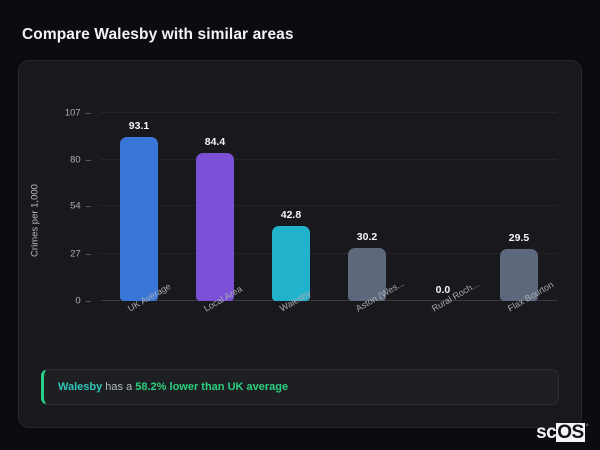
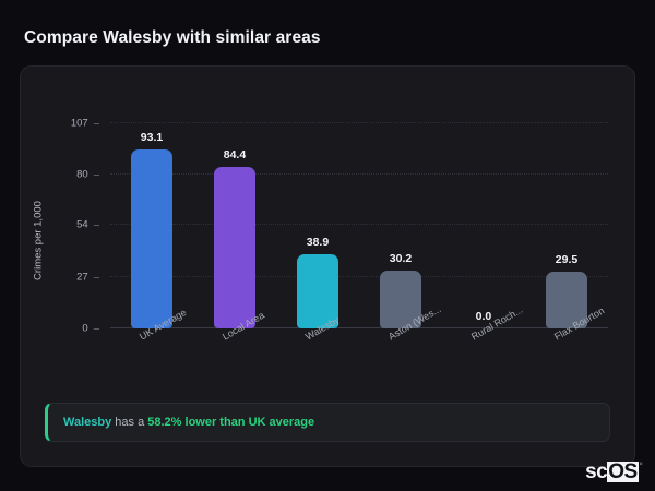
Walesby: 42.8 -> 38.9
